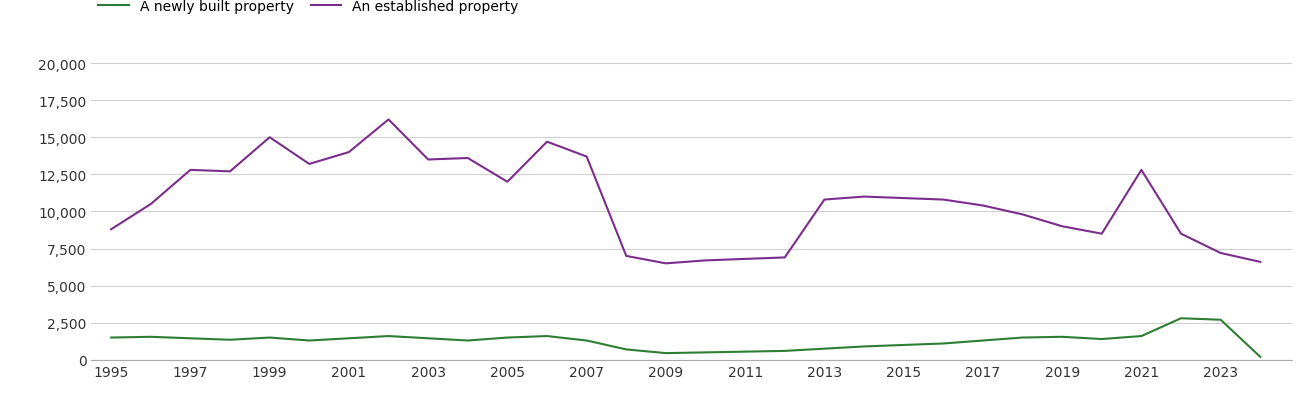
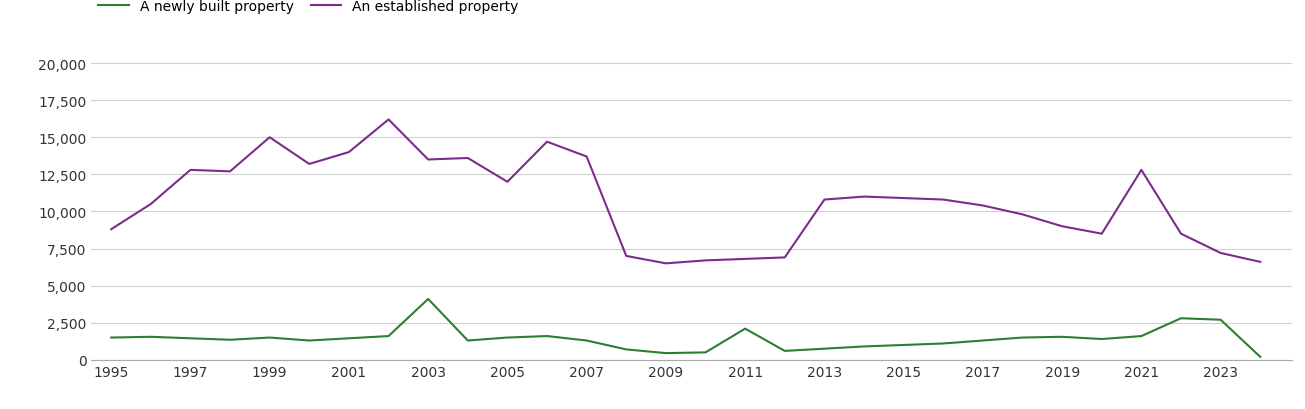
A newly built property/2003: 1,400 -> 4,100
A newly built property/2011: 600 -> 2,100
